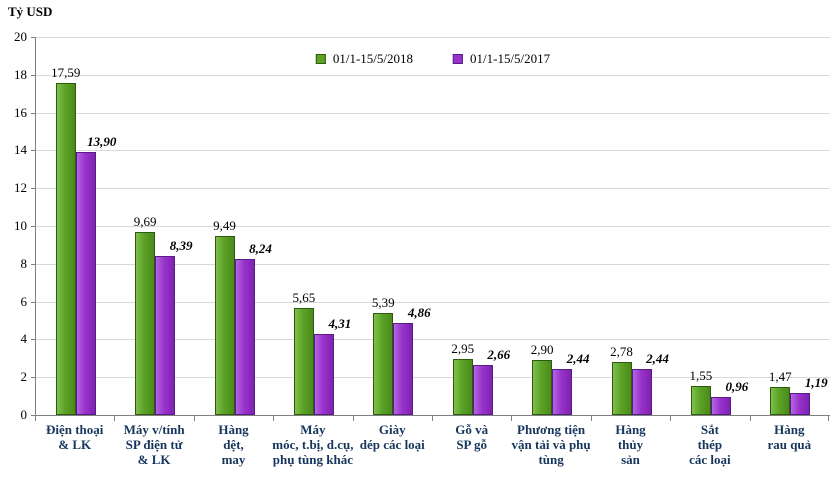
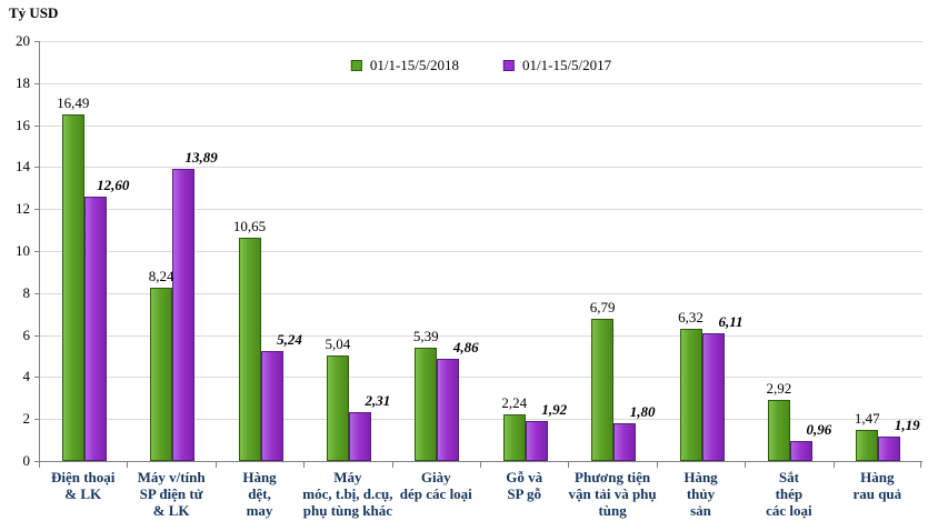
01/1-15/5/2018/Điện thoại & LK: 17,59 -> 16,49
01/1-15/5/2017/Điện thoại & LK: 13,90 -> 12,60
01/1-15/5/2018/Máy v/tính SP điện tử & LK: 9,69 -> 8,24
01/1-15/5/2017/Máy v/tính SP điện tử & LK: 8,39 -> 13,89
01/1-15/5/2018/Hàng dệt, may: 9,49 -> 10,65
01/1-15/5/2017/Hàng dệt, may: 8,24 -> 5,24
01/1-15/5/2018/Máy móc, t.bị, d.cụ, phụ tùng khác: 5,65 -> 5,04
01/1-15/5/2017/Máy móc, t.bị, d.cụ, phụ tùng khác: 4,31 -> 2,31
01/1-15/5/2018/Gỗ và SP gỗ: 2,95 -> 2,24
01/1-15/5/2017/Gỗ và SP gỗ: 2,66 -> 1,92
01/1-15/5/2018/Phương tiện vận tải và phụ tùng: 2,90 -> 6,79
01/1-15/5/2017/Phương tiện vận tải và phụ tùng: 2,44 -> 1,80
01/1-15/5/2018/Hàng thủy sản: 2,78 -> 6,32
01/1-15/5/2017/Hàng thủy sản: 2,44 -> 6,11
01/1-15/5/2018/Sắt thép các loại: 1,55 -> 2,92
